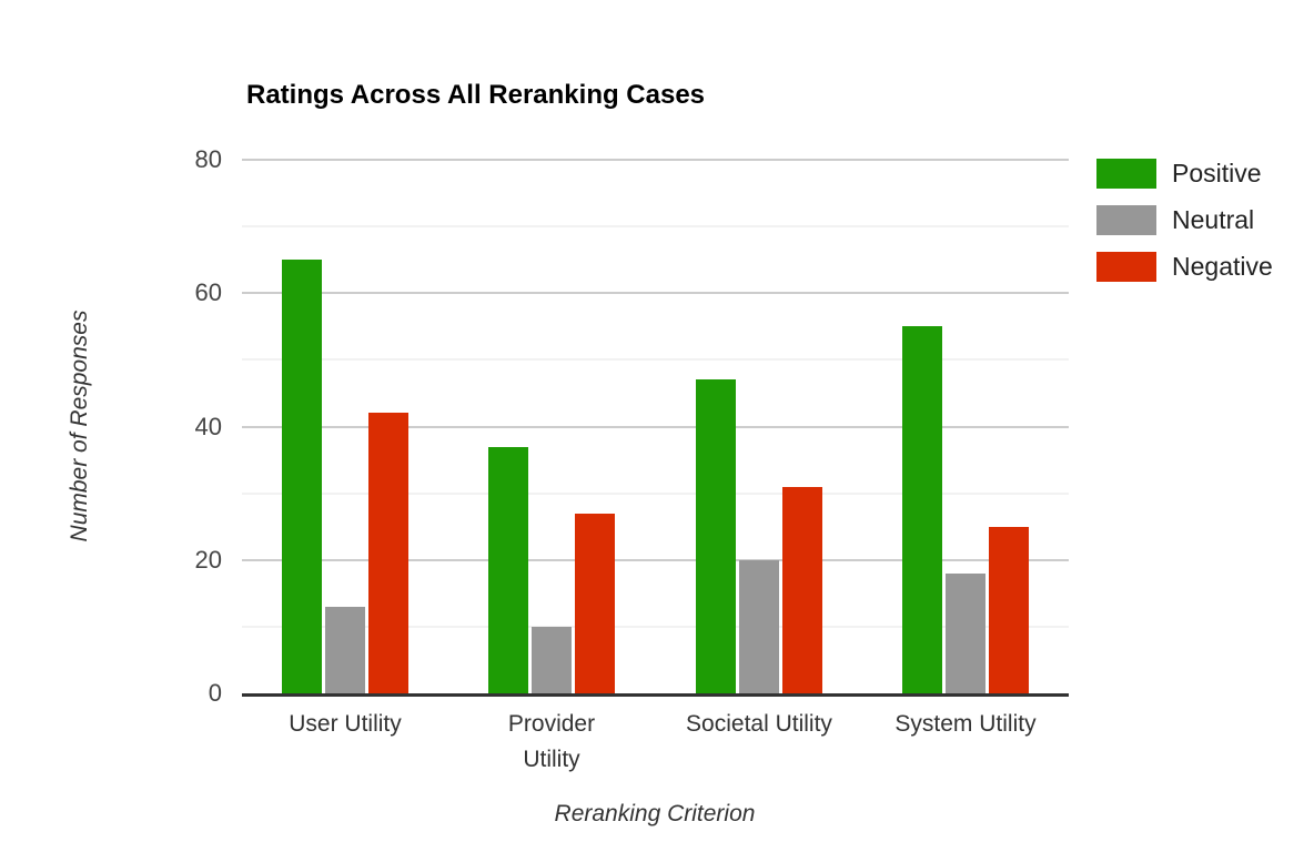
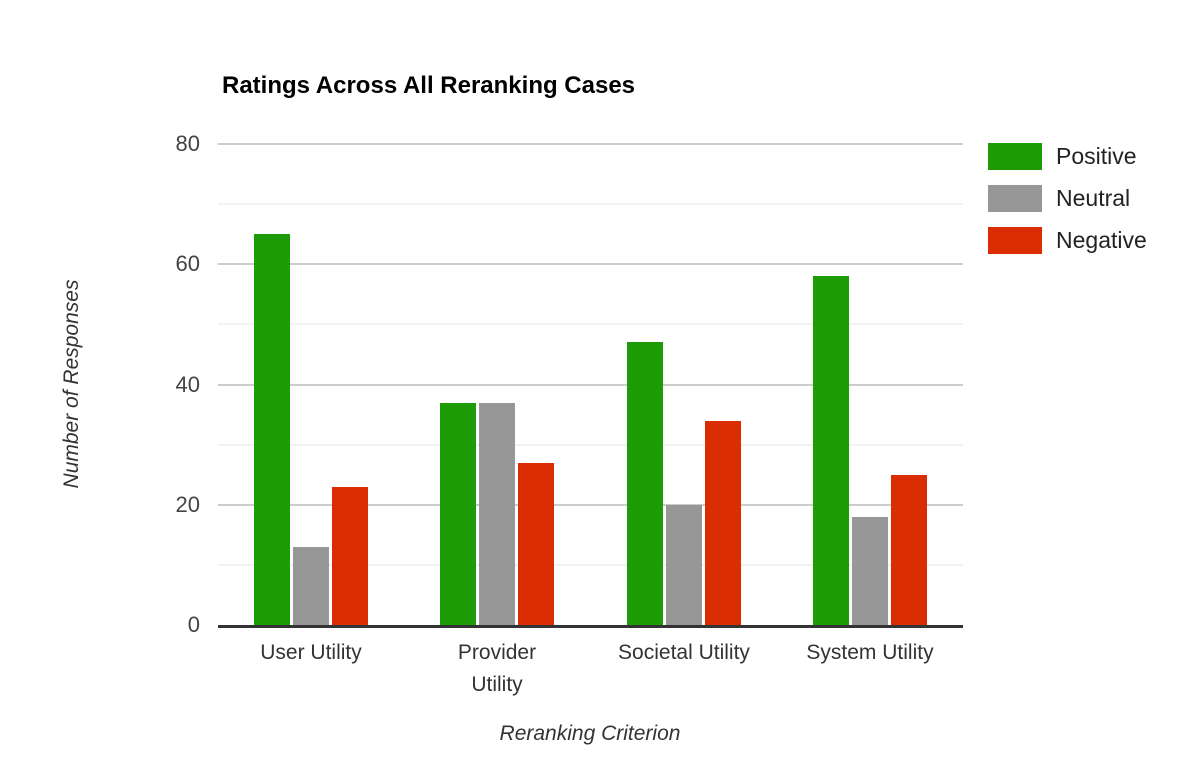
Negative/User Utility: 42 -> 23
Neutral/Provider Utility: 10 -> 37
Negative/Societal Utility: 31 -> 34
Positive/System Utility: 55 -> 58
